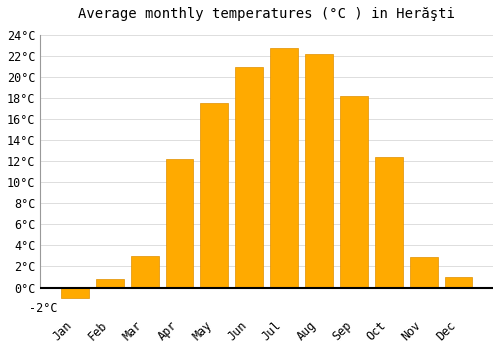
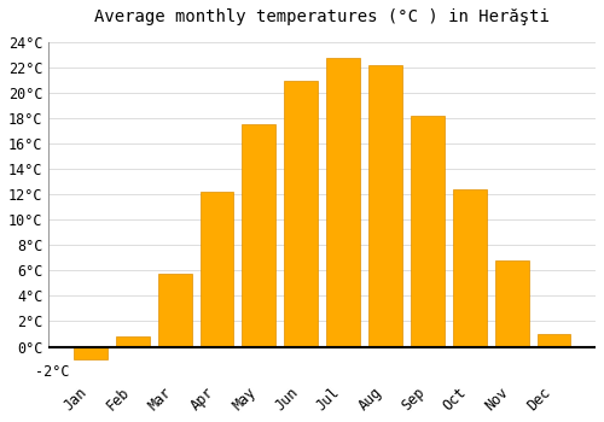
Mar: 3.0°C -> 5.7°C
Nov: 2.9°C -> 6.8°C
